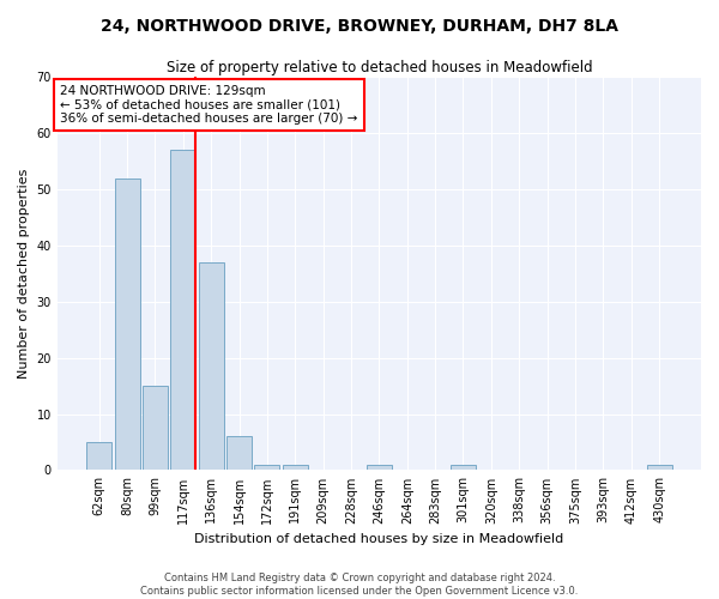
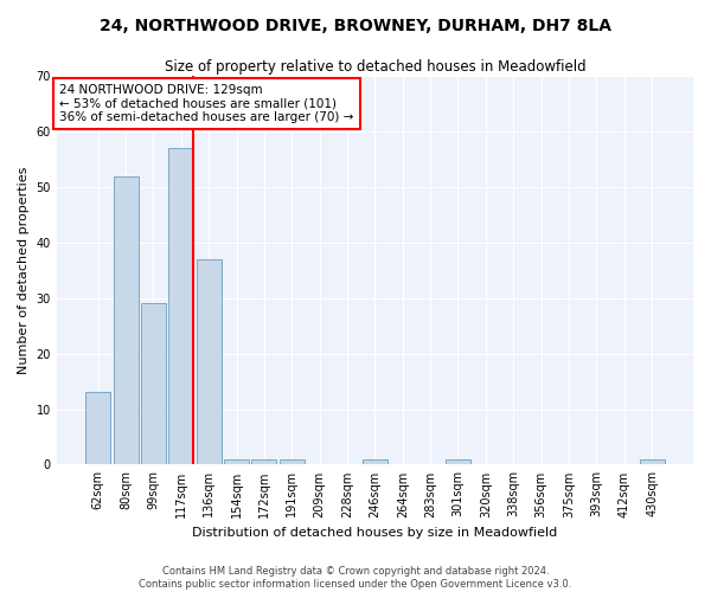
62sqm: 5 -> 13
99sqm: 15 -> 29
154sqm: 6 -> 1
